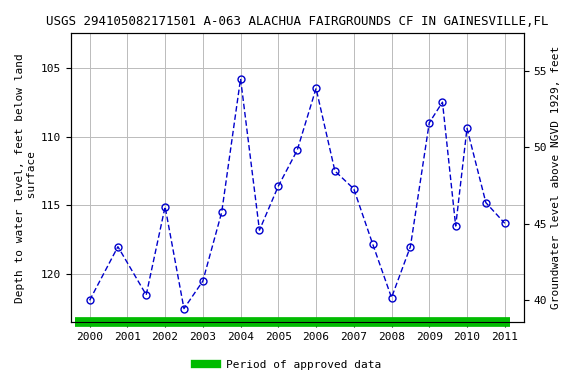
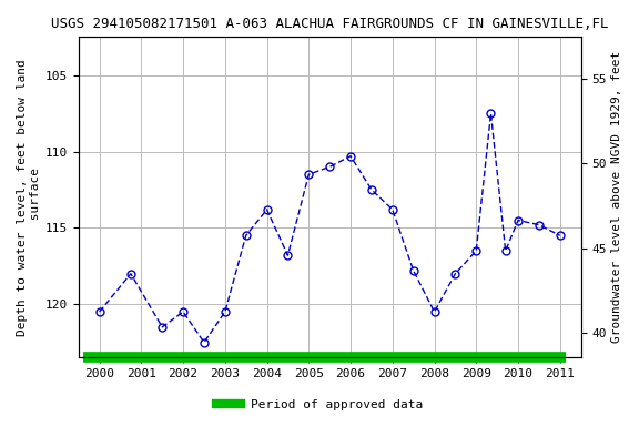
2000: 121.9 -> 120.5
2002: 115.1 -> 120.5
2004: 105.8 -> 113.8
2005: 113.6 -> 111.5
2006: 106.5 -> 110.3
2008: 121.7 -> 120.5
2009: 109.0 -> 116.5
2010: 109.4 -> 114.5
2011: 116.3 -> 115.5
